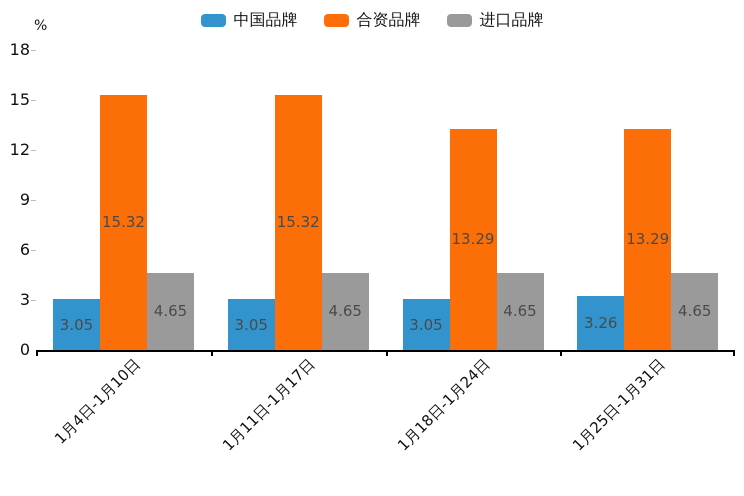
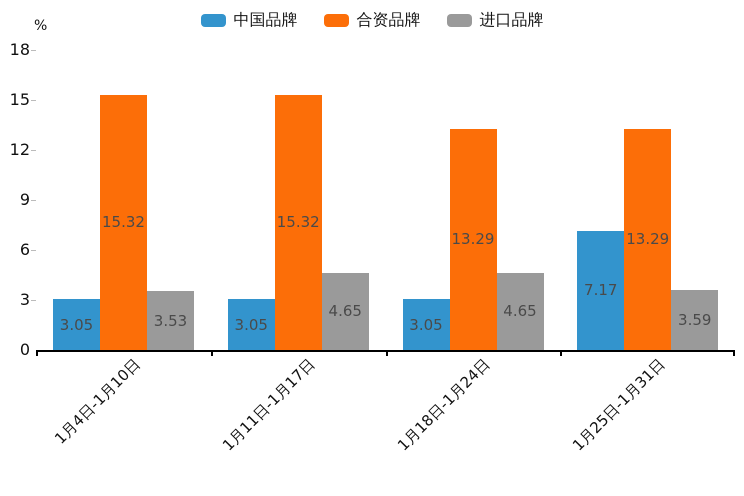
进口品牌/1月4日-1月10日: 4.65 -> 3.53
中国品牌/1月25日-1月31日: 3.26 -> 7.17
进口品牌/1月25日-1月31日: 4.65 -> 3.59
